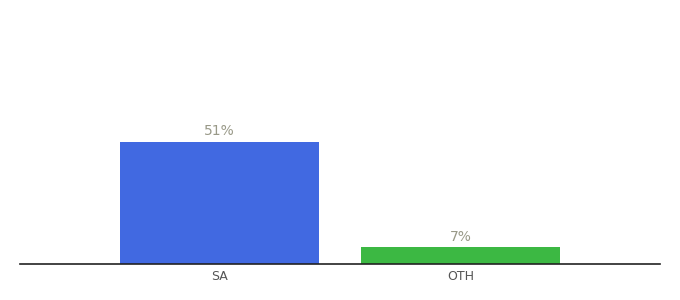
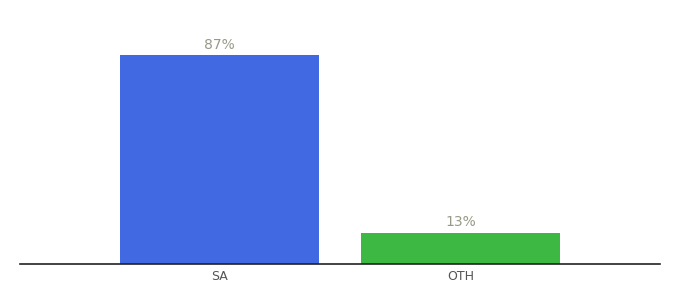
SA: 51% -> 87%
OTH: 7% -> 13%
